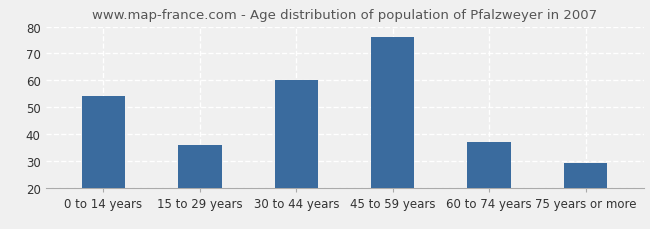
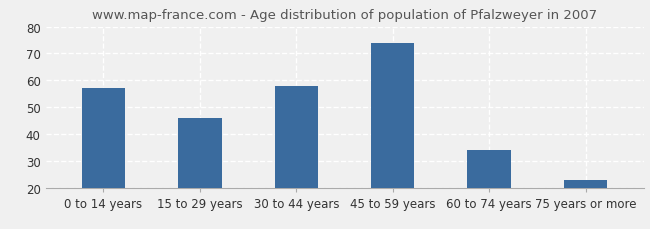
0 to 14 years: 54 -> 57
15 to 29 years: 36 -> 46
30 to 44 years: 60 -> 58
45 to 59 years: 76 -> 74
60 to 74 years: 37 -> 34
75 years or more: 29 -> 23
